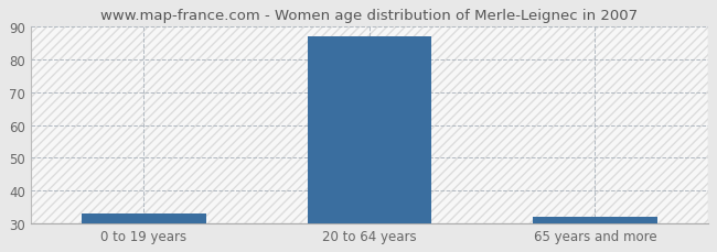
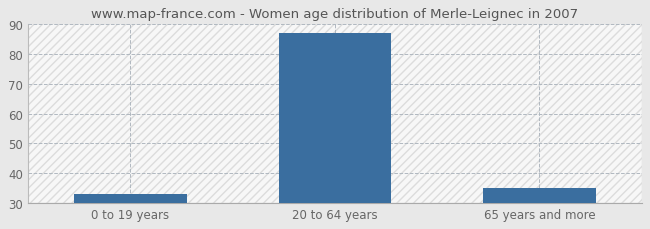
65 years and more: 32 -> 35
